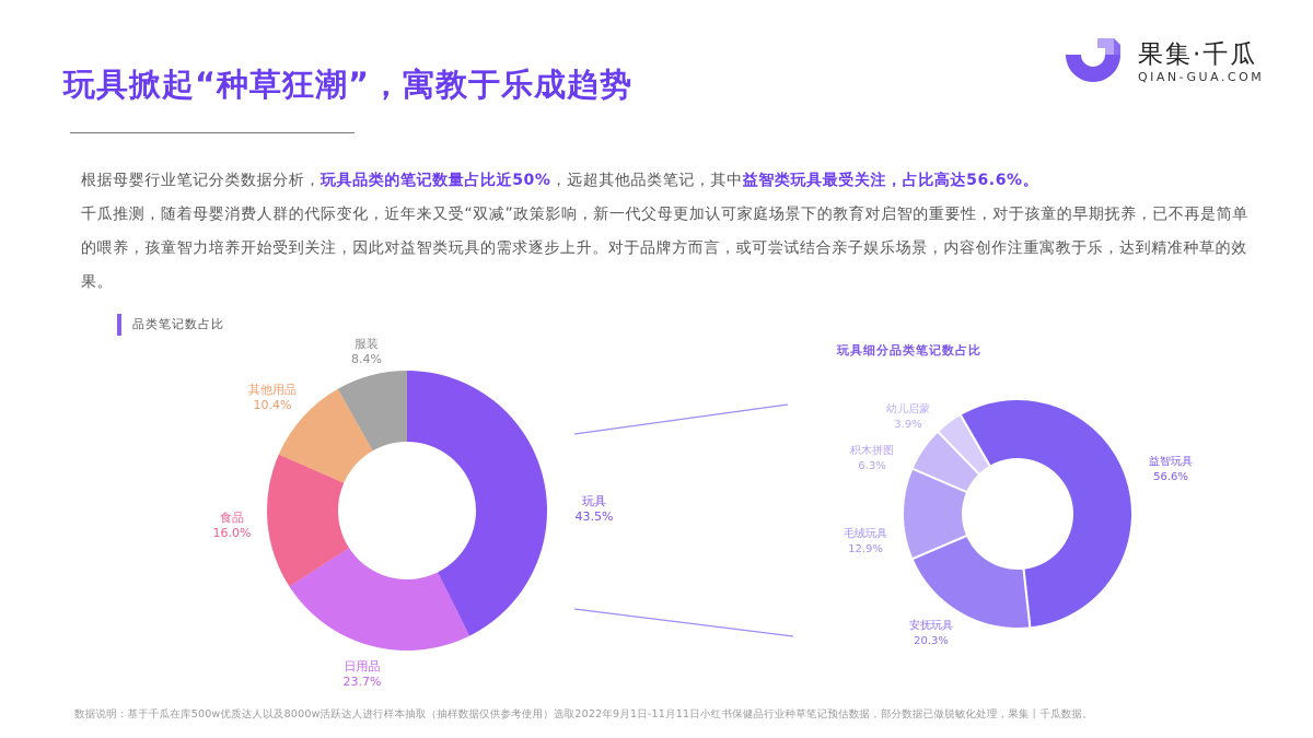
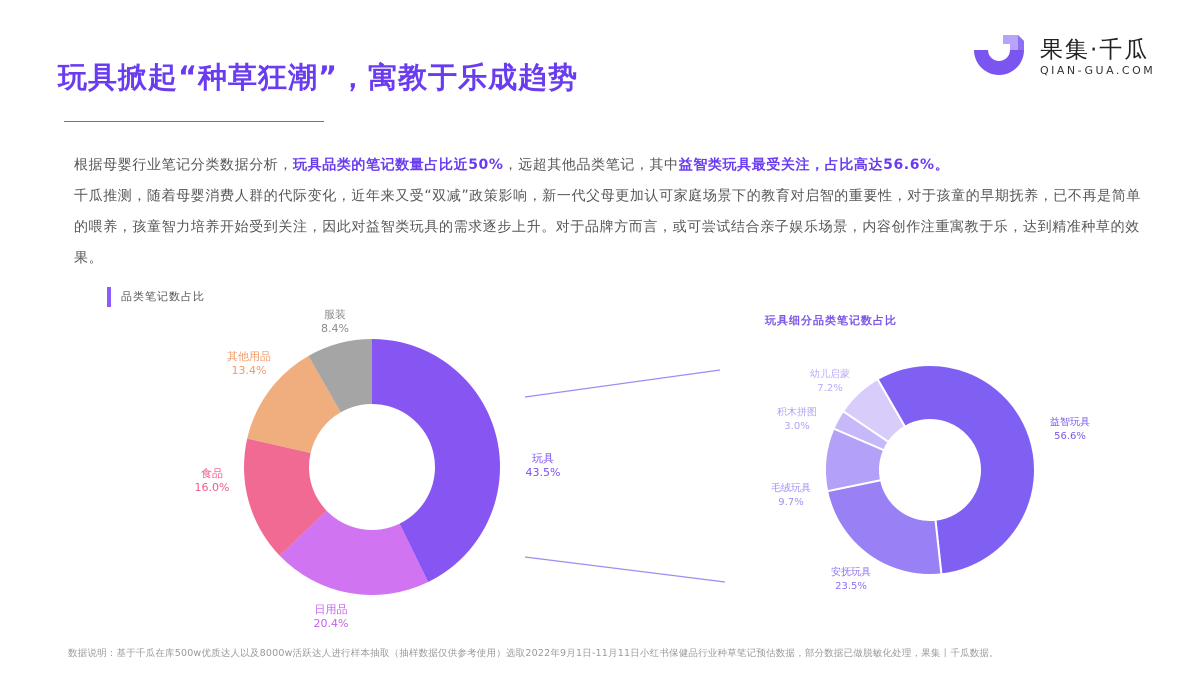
品类笔记数占比/日用品: 23.7% -> 20.4%
品类笔记数占比/其他用品: 10.4% -> 13.4%
玩具细分品类笔记数占比/安抚玩具: 20.3% -> 23.5%
玩具细分品类笔记数占比/毛绒玩具: 12.9% -> 9.7%
玩具细分品类笔记数占比/积木拼图: 6.3% -> 3.0%
玩具细分品类笔记数占比/幼儿启蒙: 3.9% -> 7.2%
